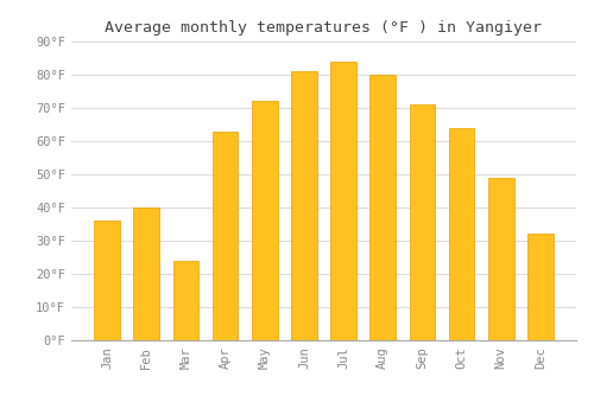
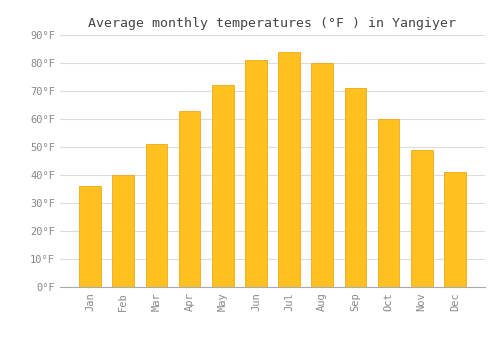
Mar: 24°F -> 51°F
Oct: 64°F -> 60°F
Dec: 32°F -> 41°F
